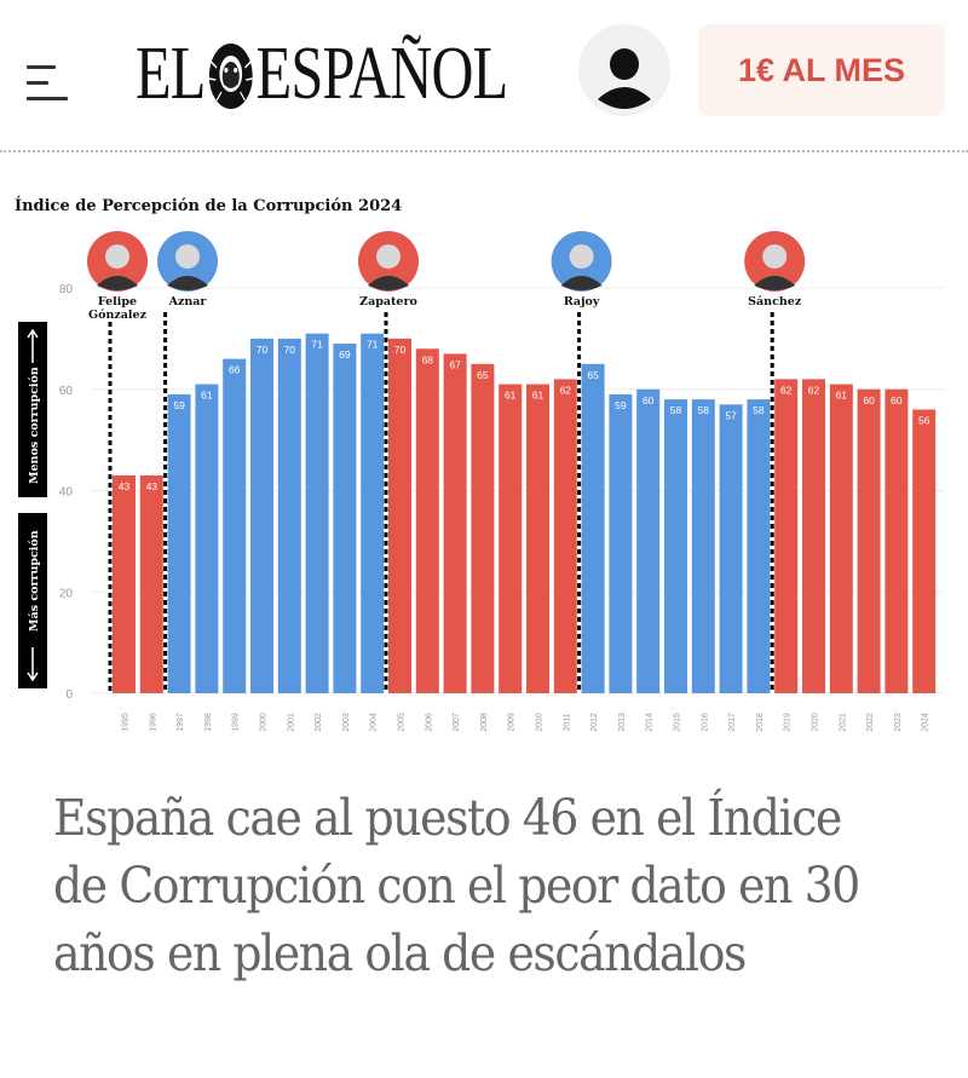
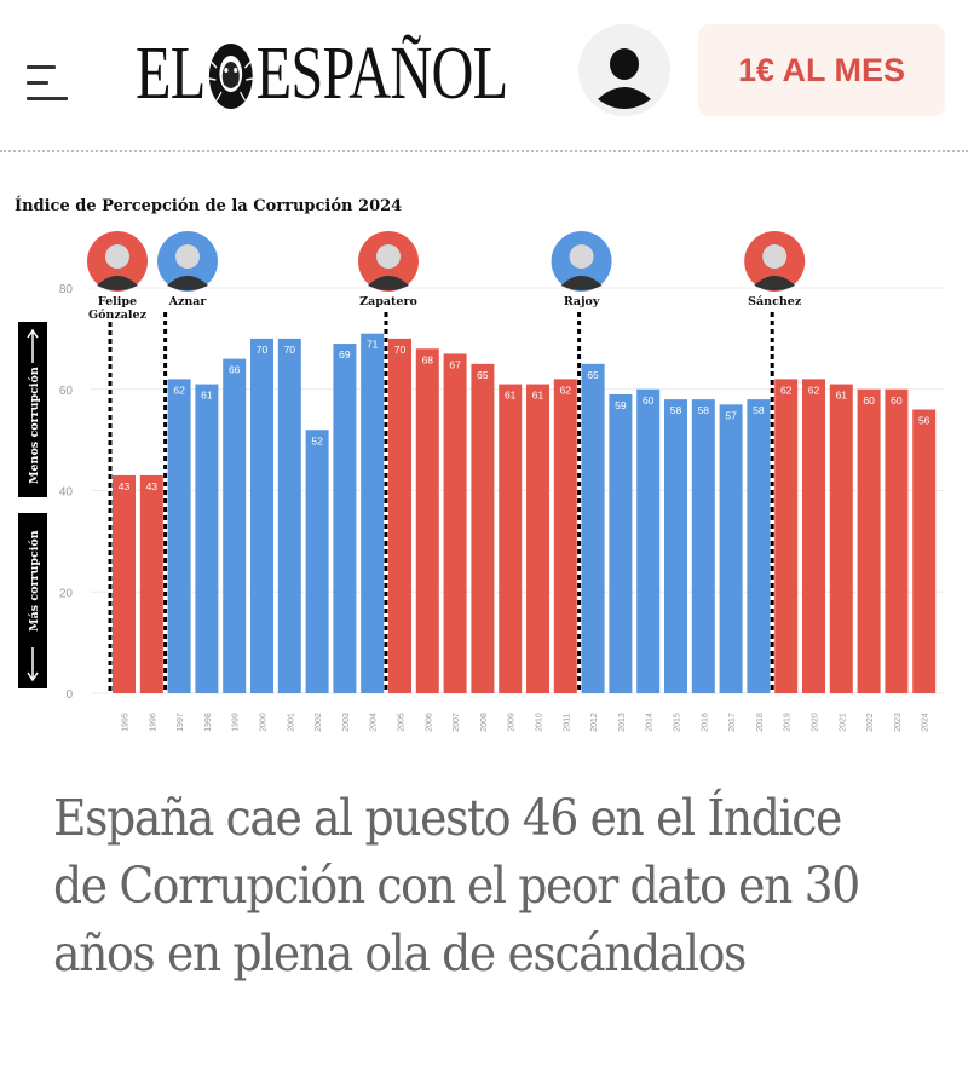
1997: 59 -> 62
2002: 71 -> 52
